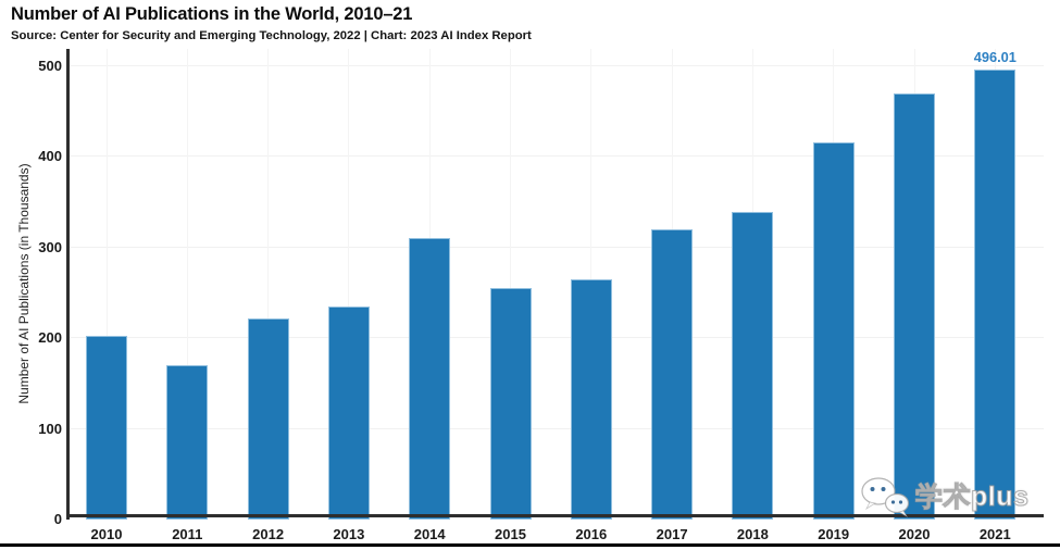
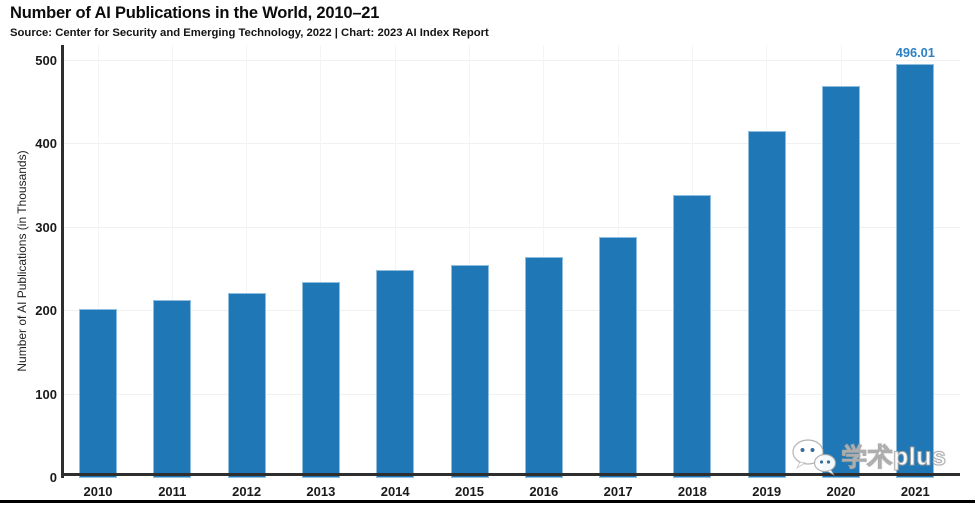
2011: 170 -> 210
2014: 310 -> 250
2017: 320 -> 290
